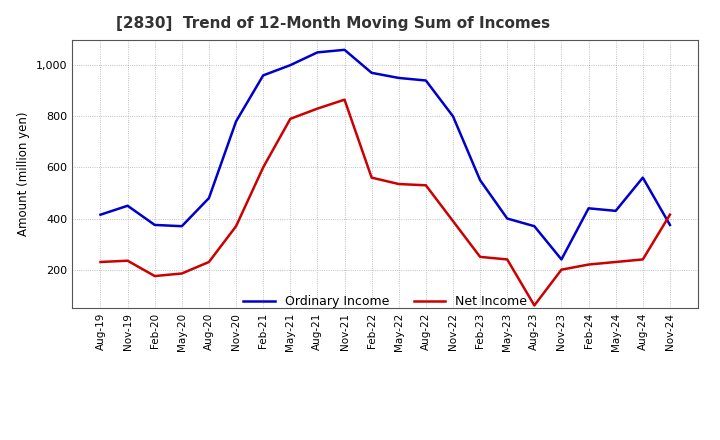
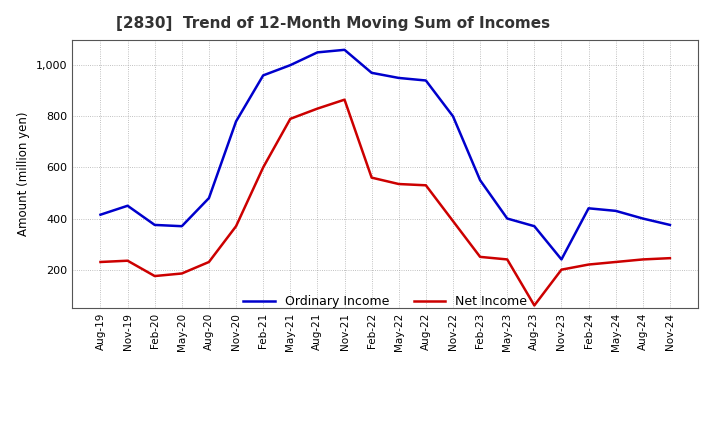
Ordinary Income/Aug-24: 560 -> 400
Net Income/Nov-24: 415 -> 245
